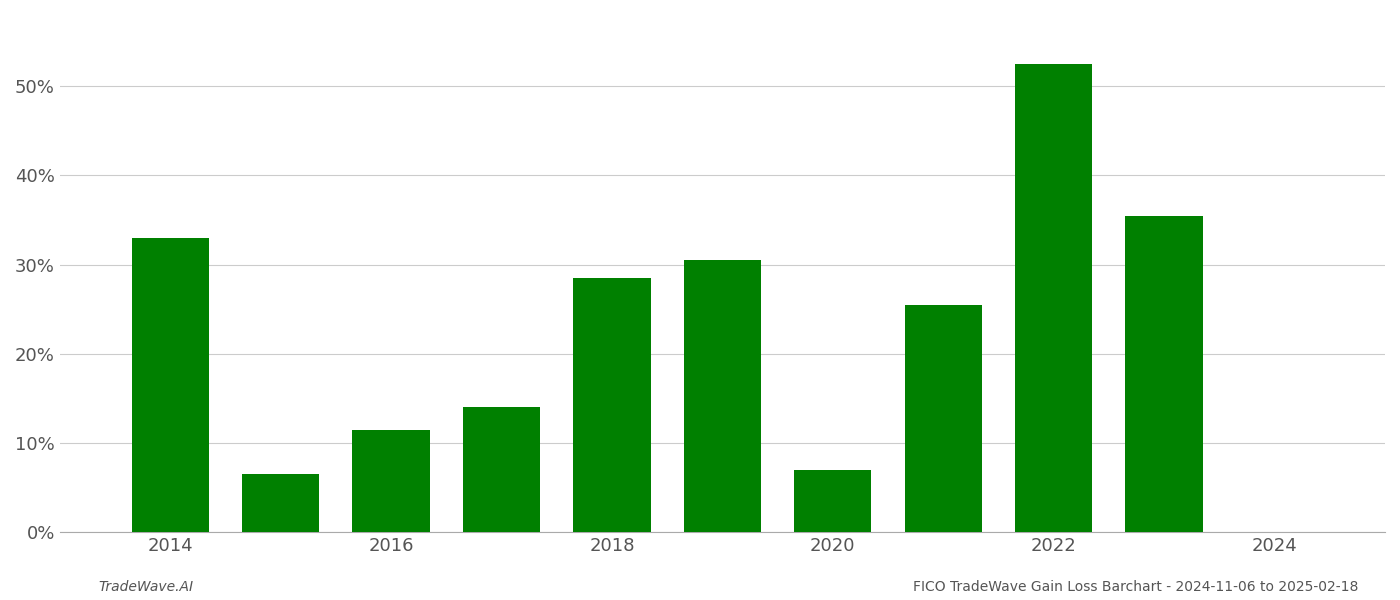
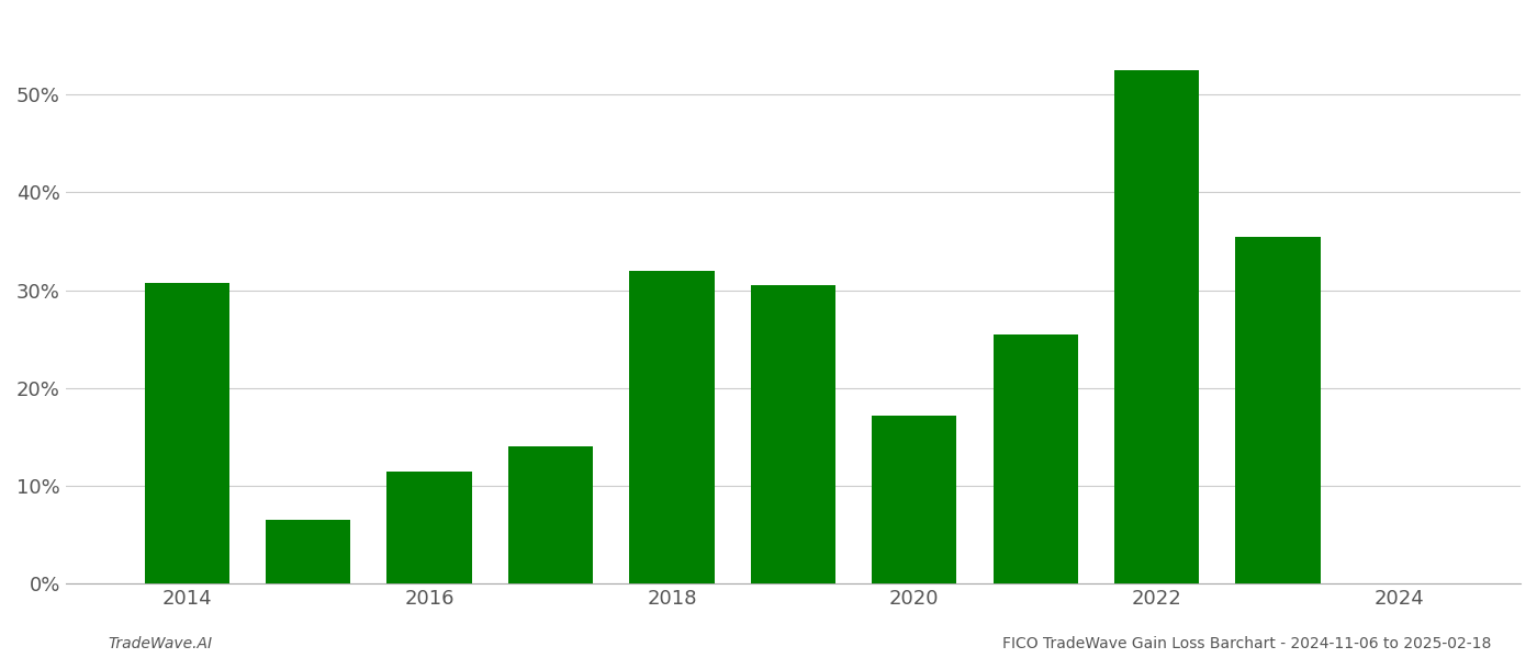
2014: 33.0% -> 30.8%
2018: 28.5% -> 32.0%
2020: 7.0% -> 17.2%
